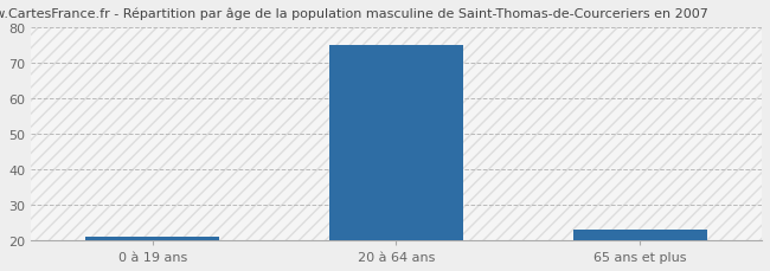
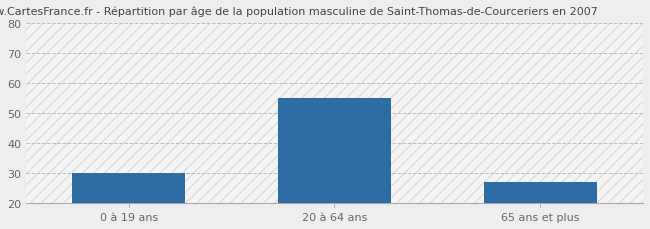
0 à 19 ans: 21 -> 30
20 à 64 ans: 75 -> 55
65 ans et plus: 23 -> 27
